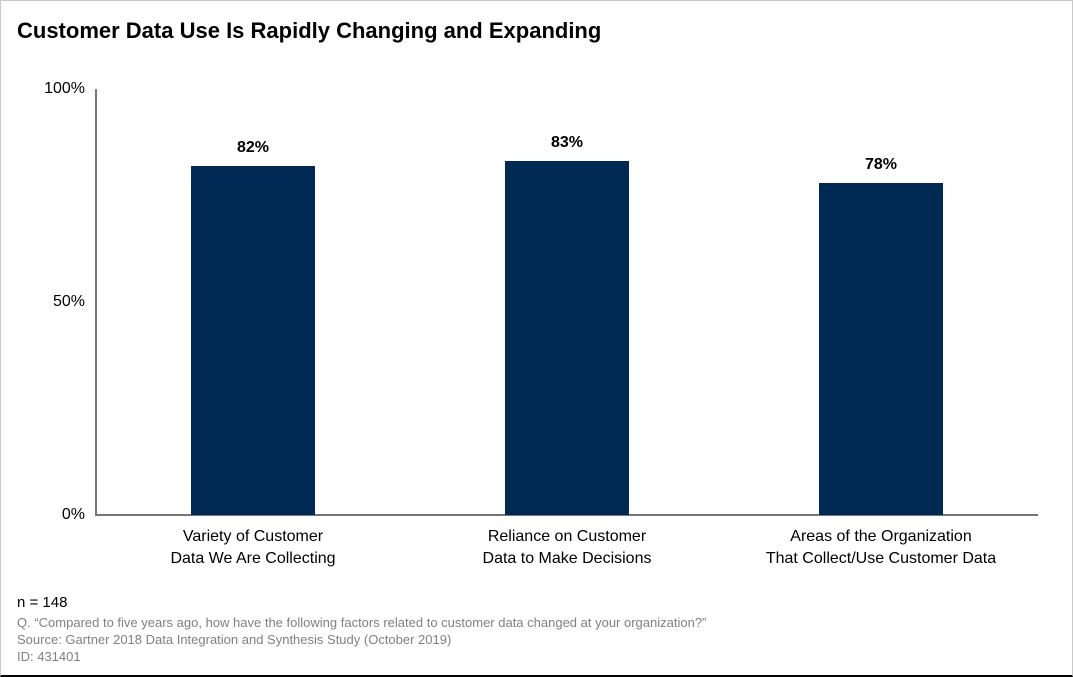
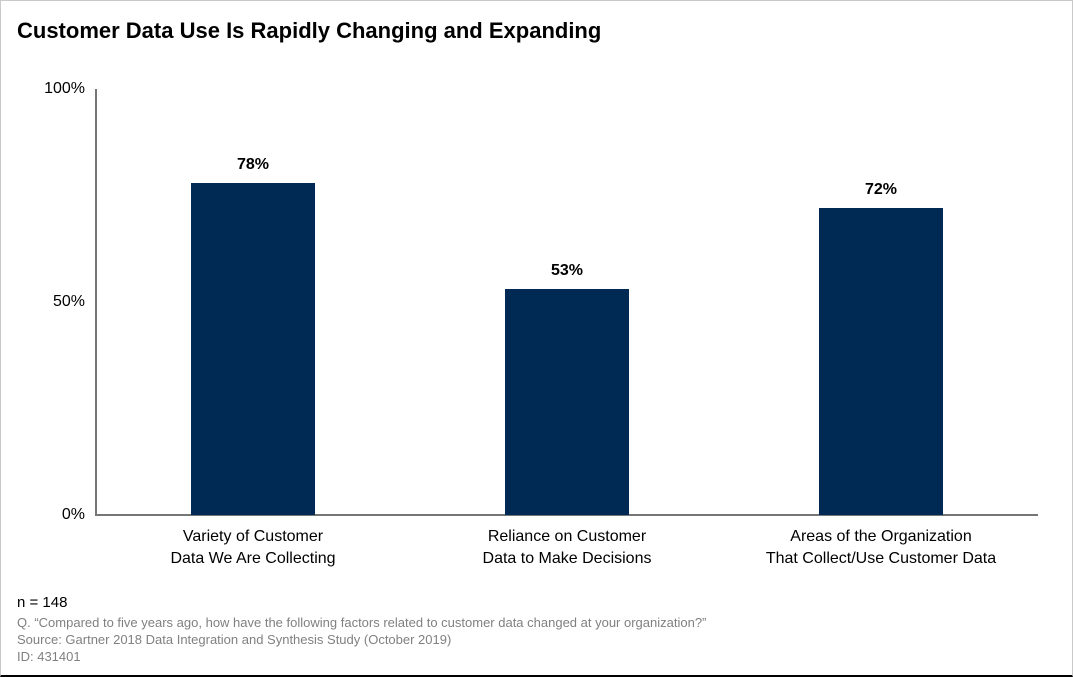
Variety of Customer Data We Are Collecting: 82% -> 78%
Reliance on Customer Data to Make Decisions: 83% -> 53%
Areas of the Organization That Collect/Use Customer Data: 78% -> 72%
